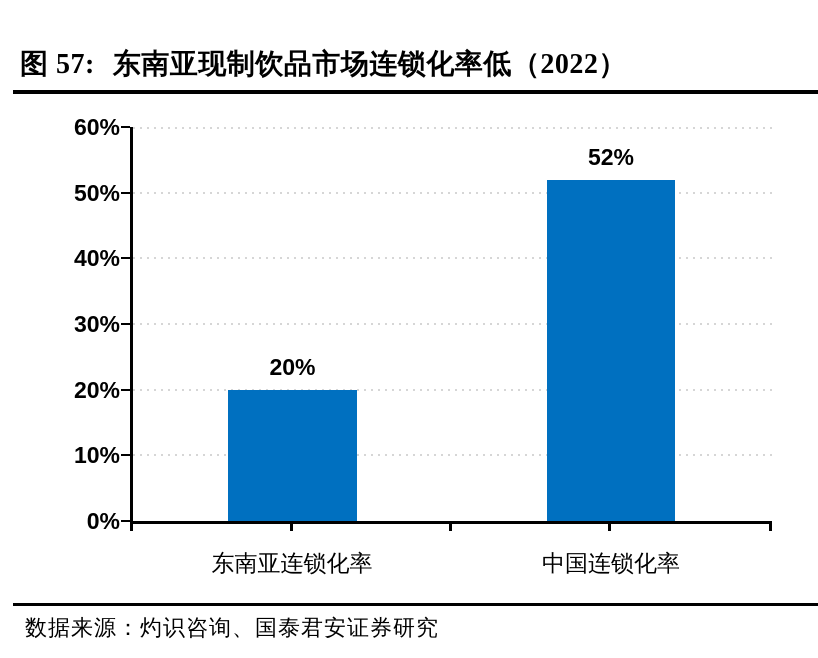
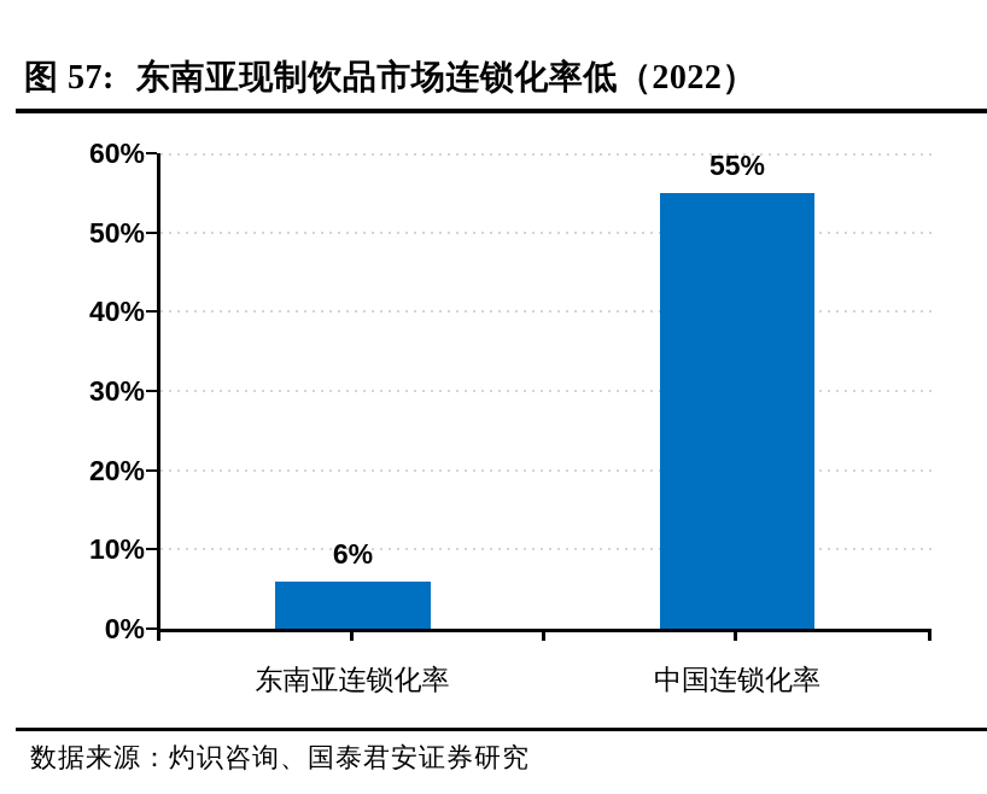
东南亚连锁化率: 20% -> 6%
中国连锁化率: 52% -> 55%
